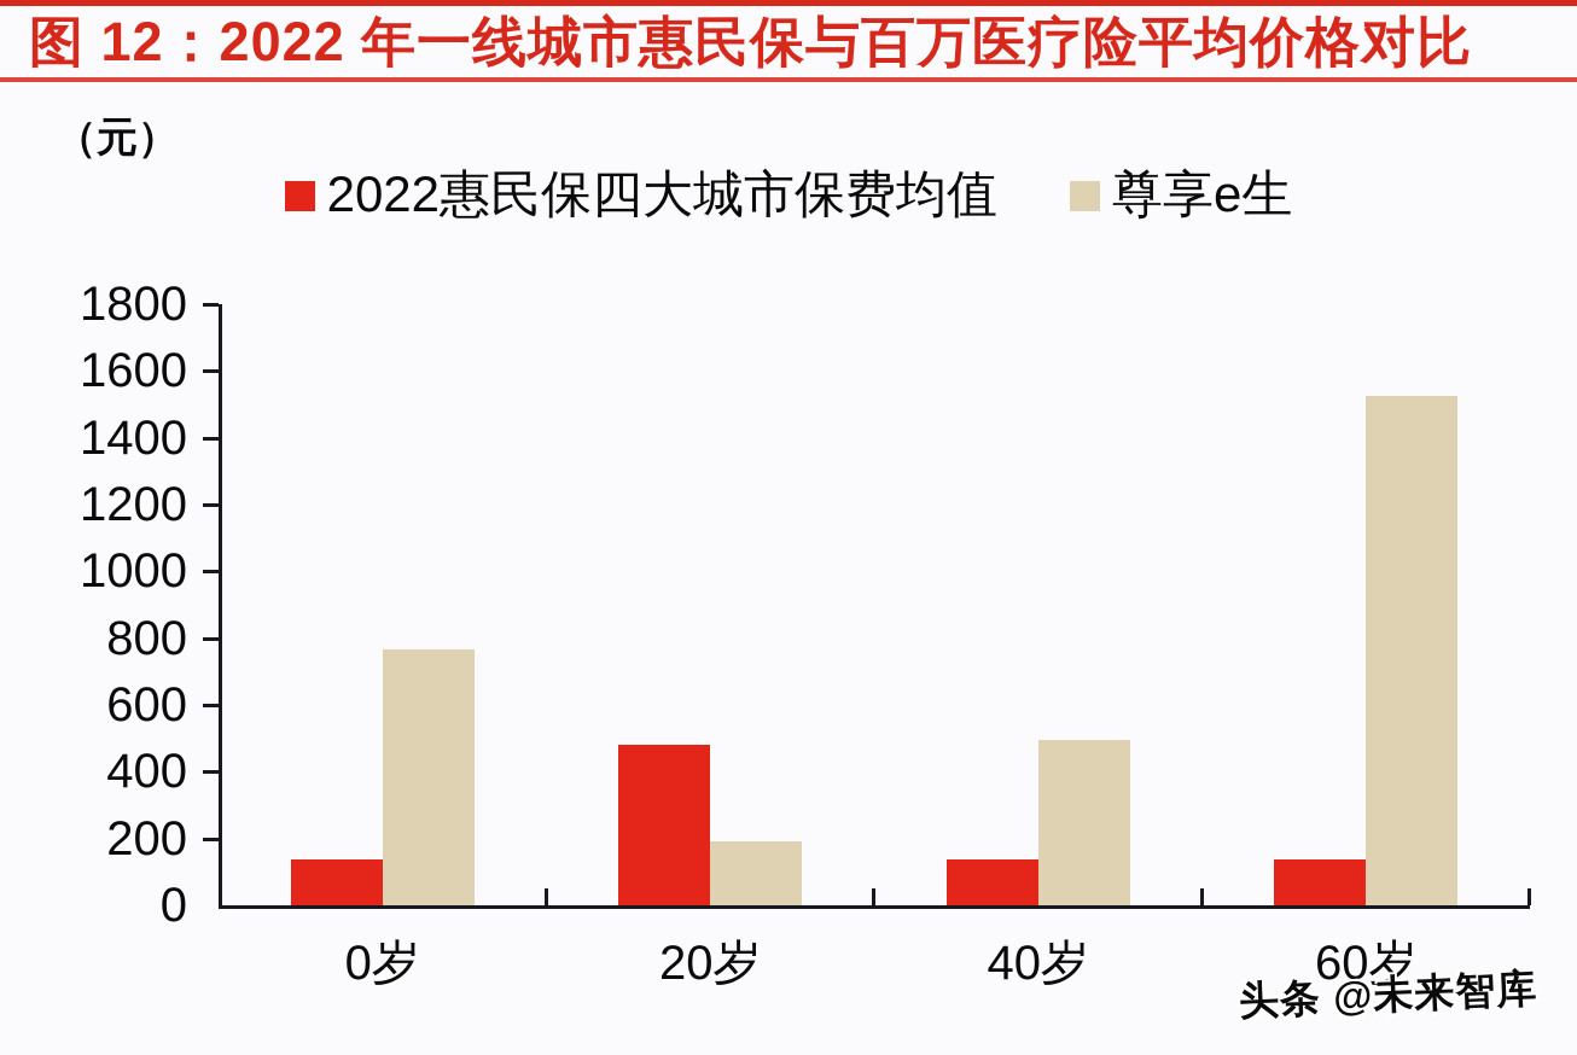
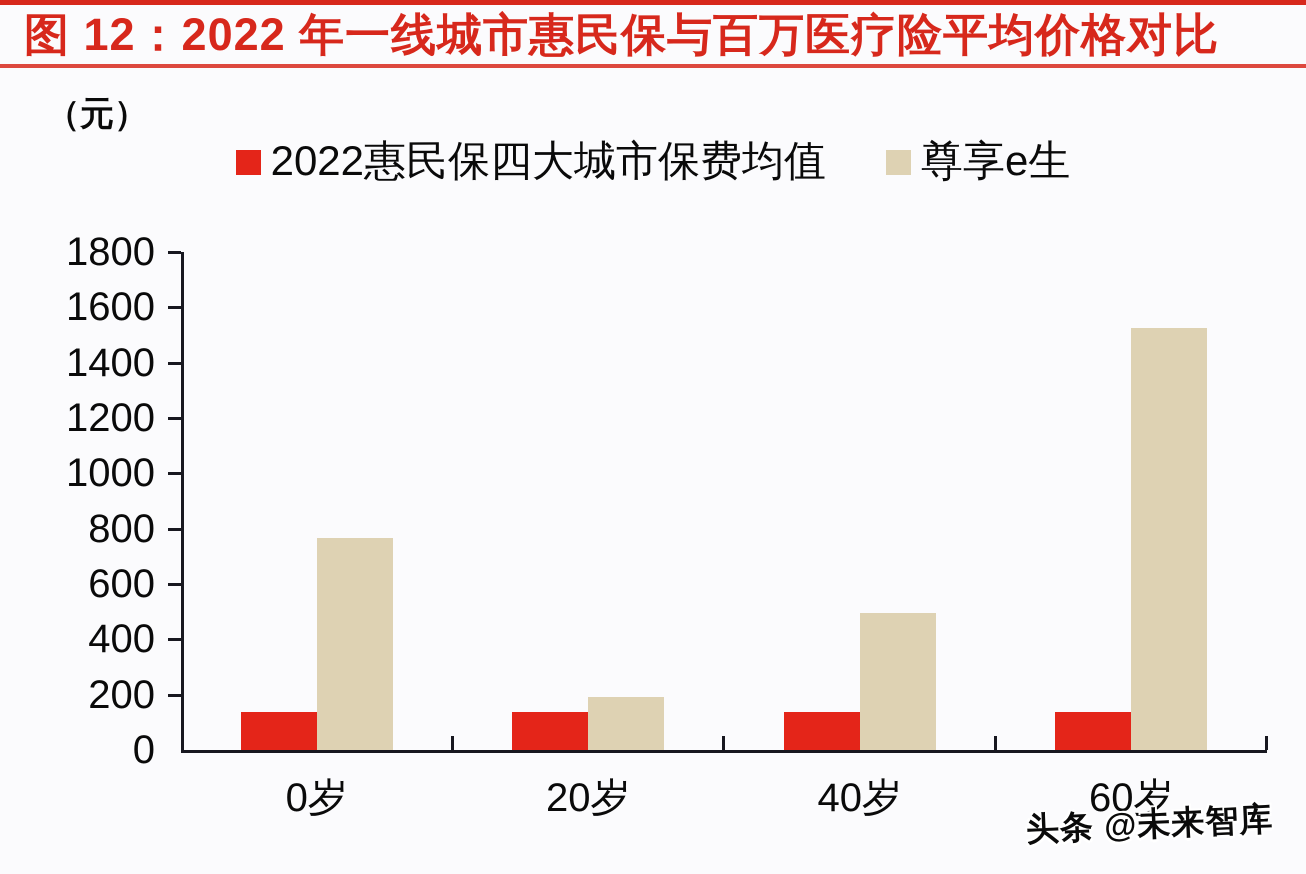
2022惠民保四大城市保费均值/20岁: 480 -> 140
